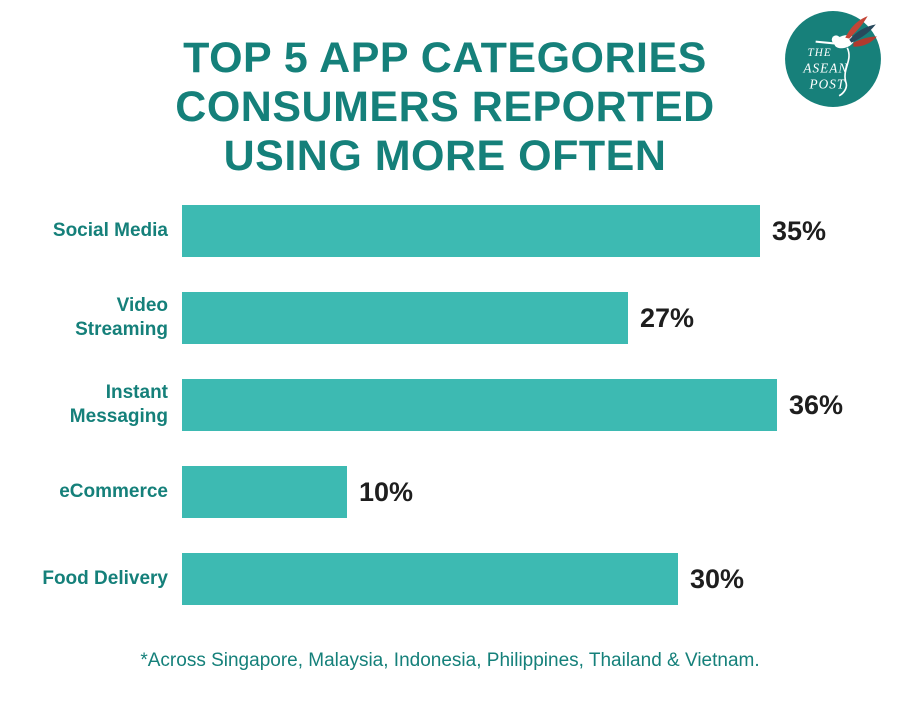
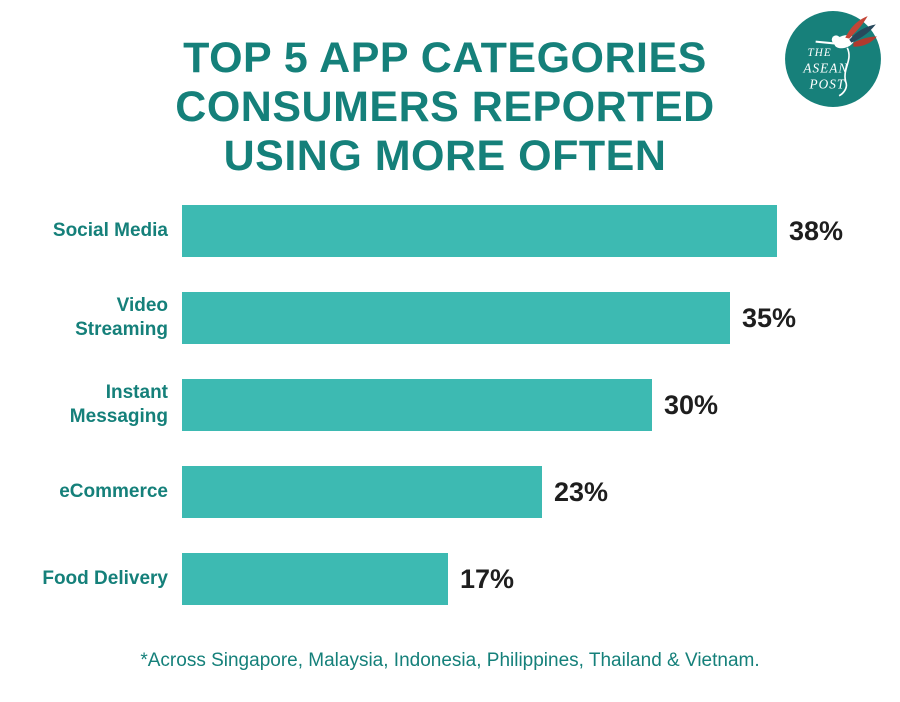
Social Media: 35% -> 38%
Video Streaming: 27% -> 35%
Instant Messaging: 36% -> 30%
eCommerce: 10% -> 23%
Food Delivery: 30% -> 17%
